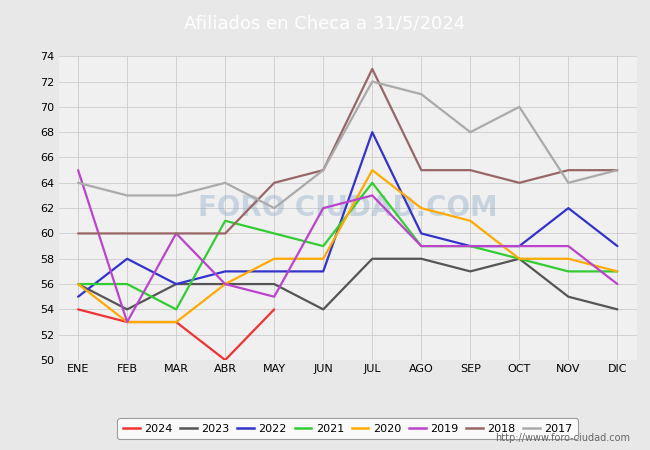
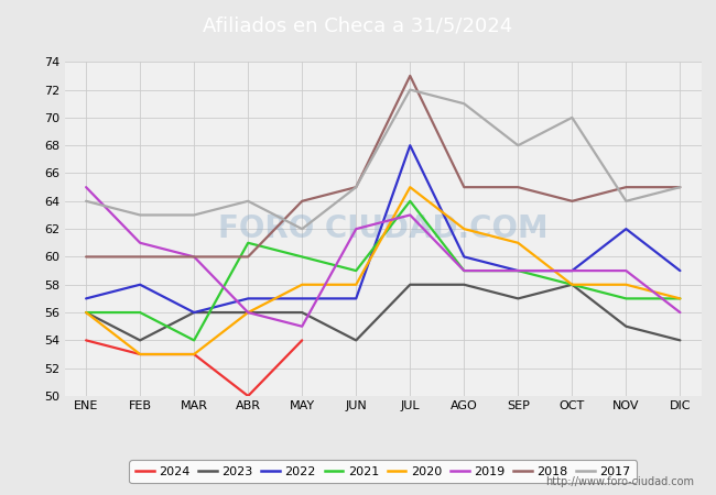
2022/ENE: 55 -> 57
2019/FEB: 53 -> 61
